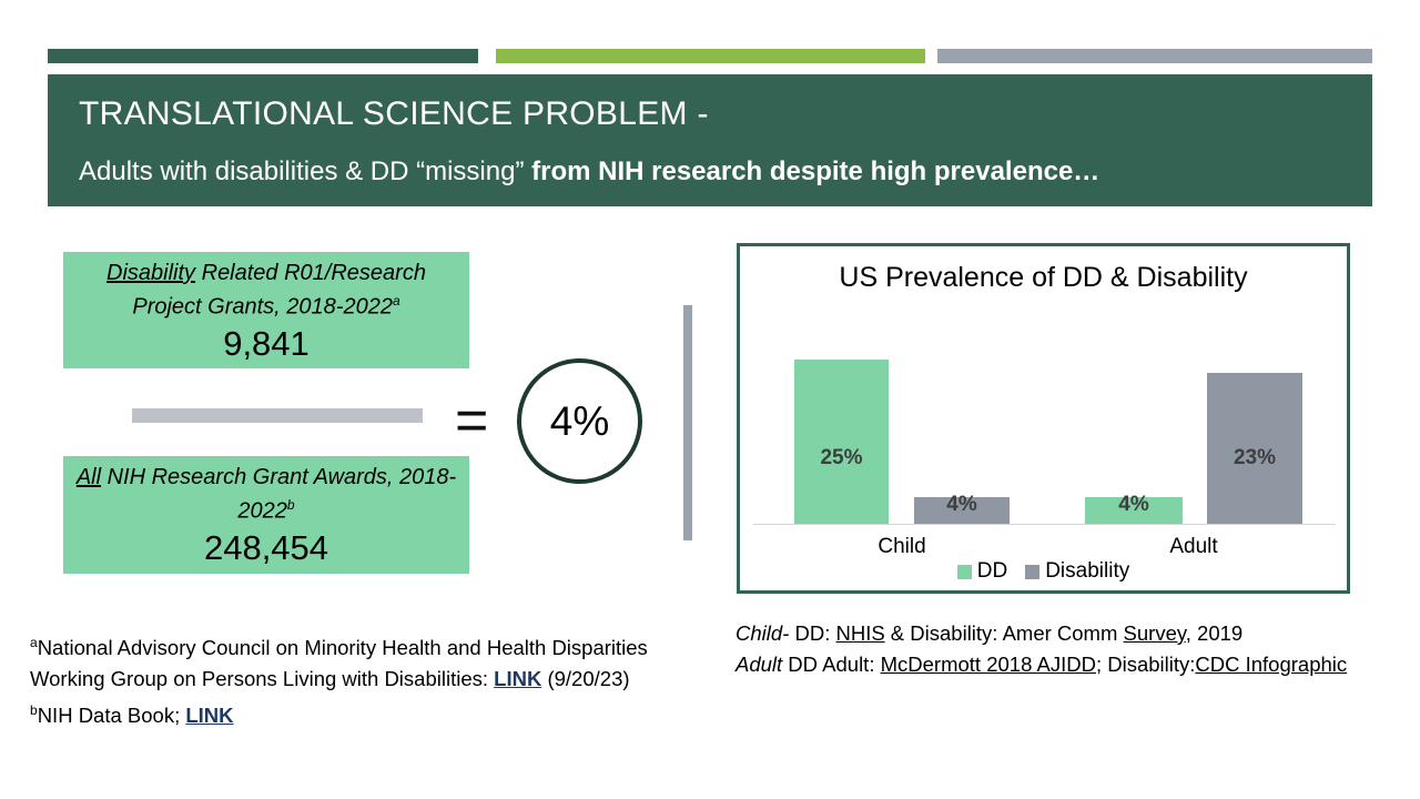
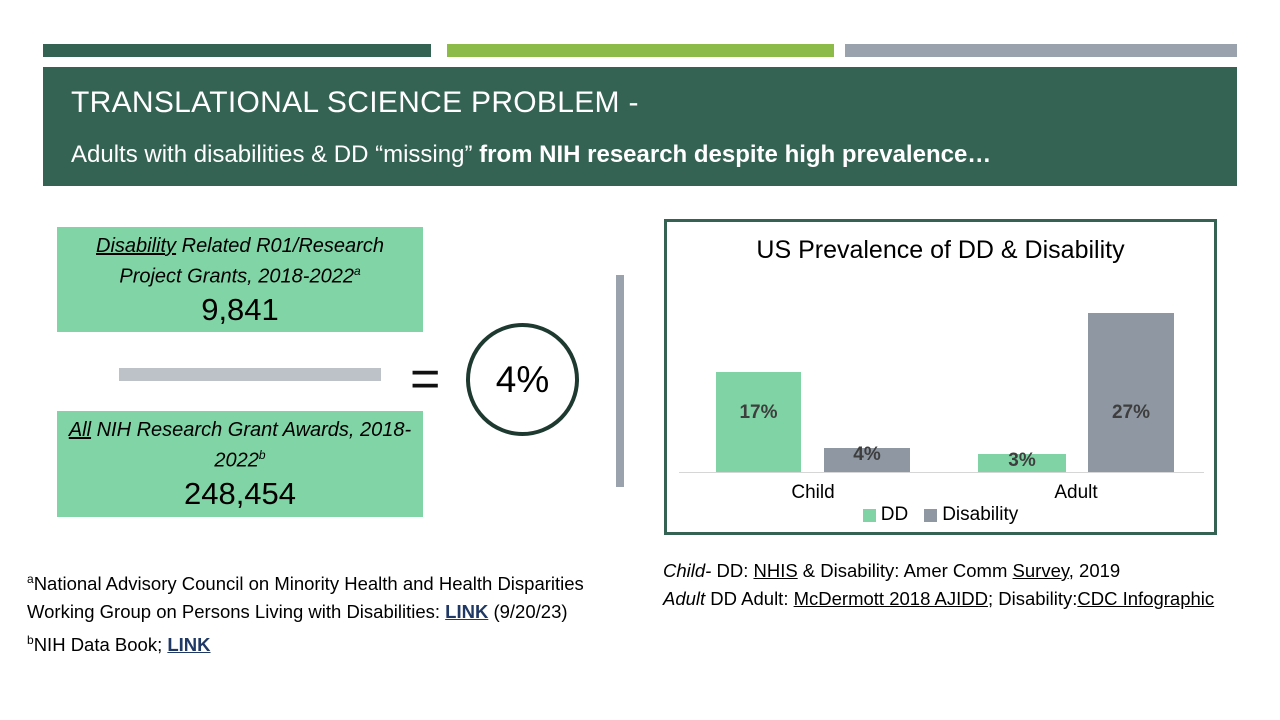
DD/Child: 25% -> 17%
DD/Adult: 4% -> 3%
Disability/Adult: 23% -> 27%
